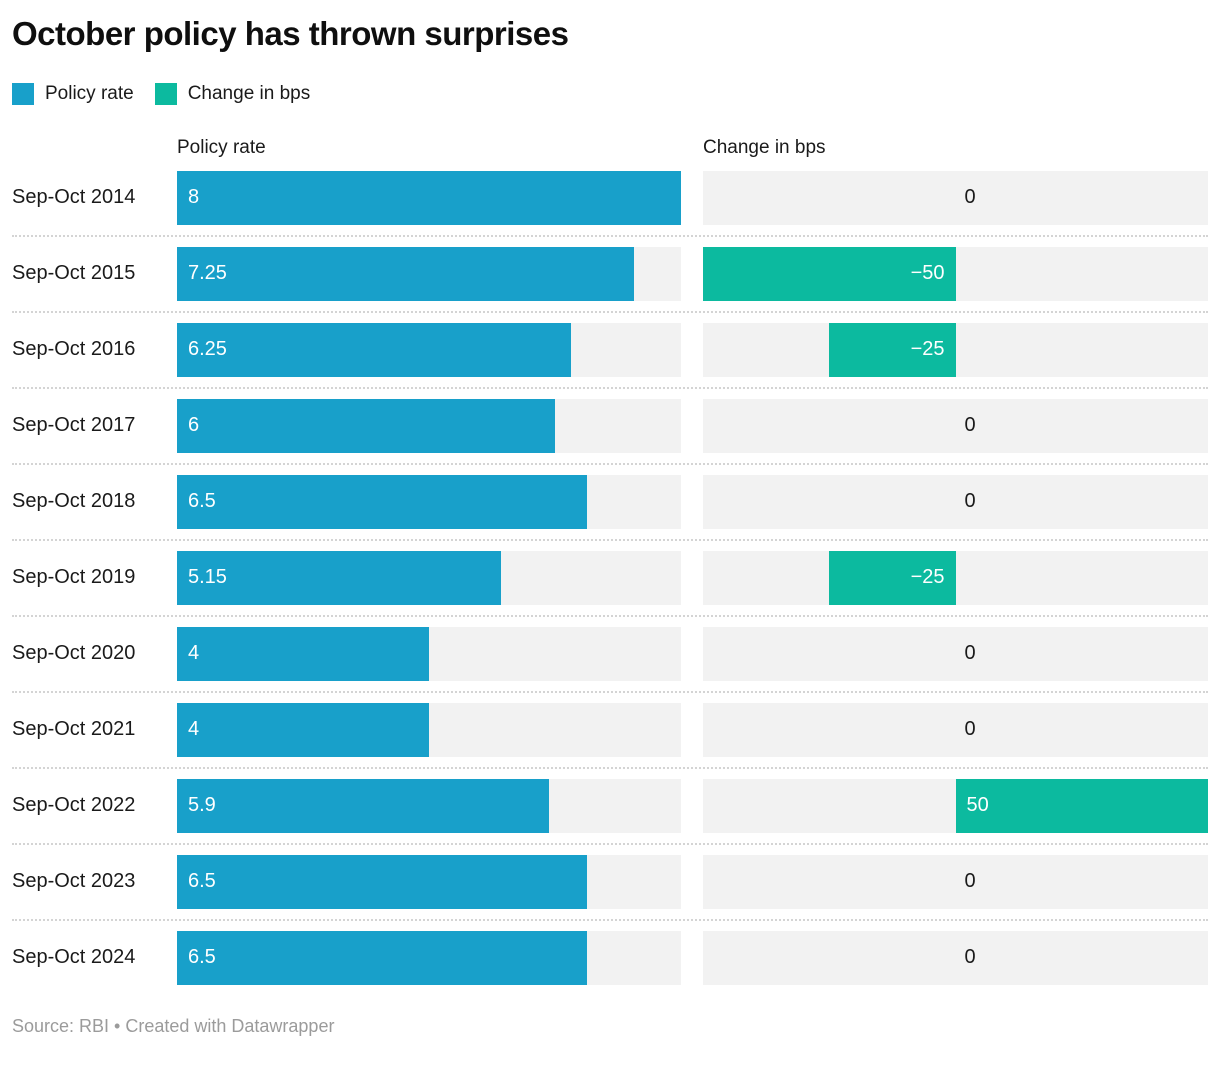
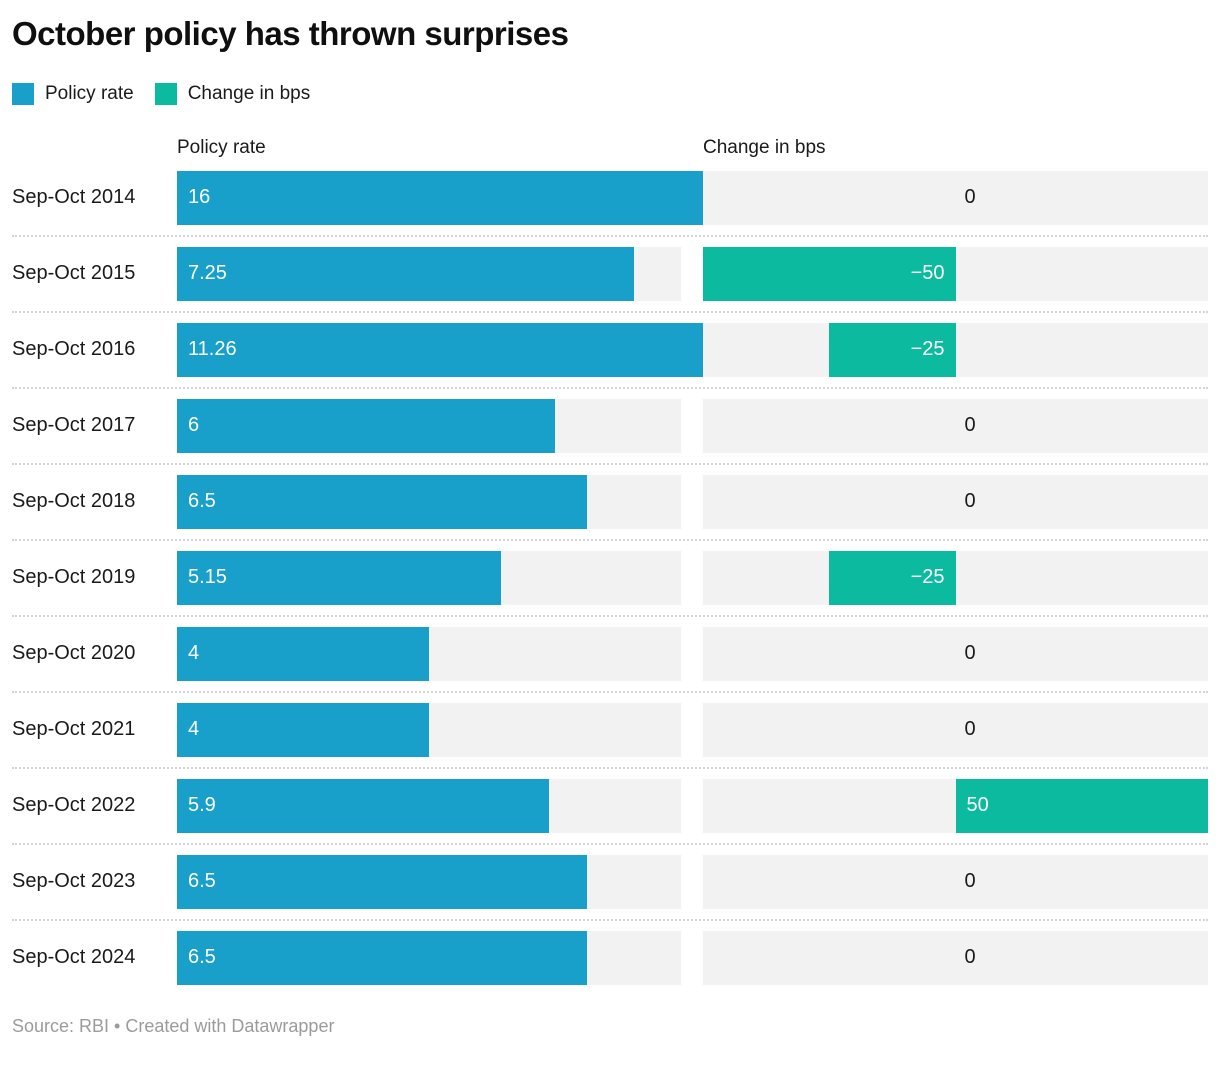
Policy rate/Sep-Oct 2014: 8 -> 16
Policy rate/Sep-Oct 2016: 6.25 -> 11.26
